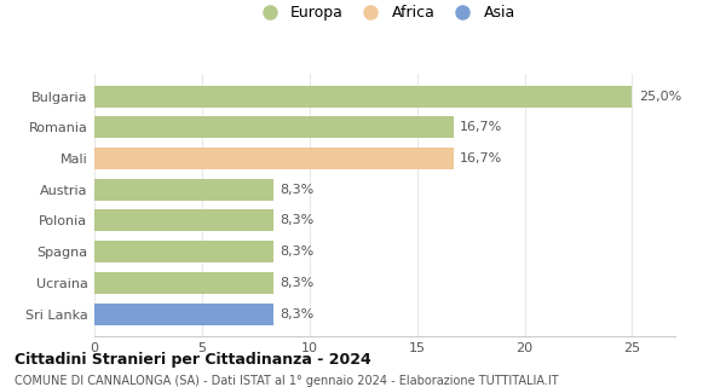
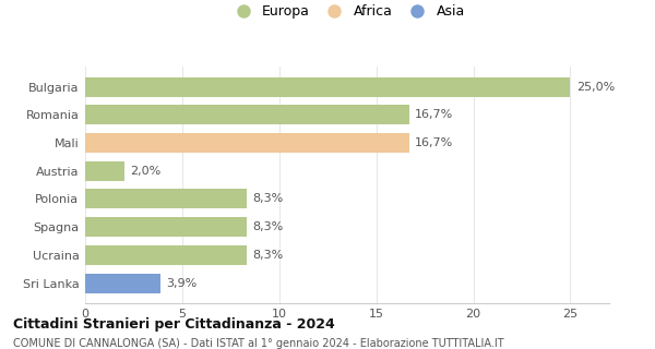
Austria: 8,3% -> 2,0%
Sri Lanka: 8,3% -> 3,9%
